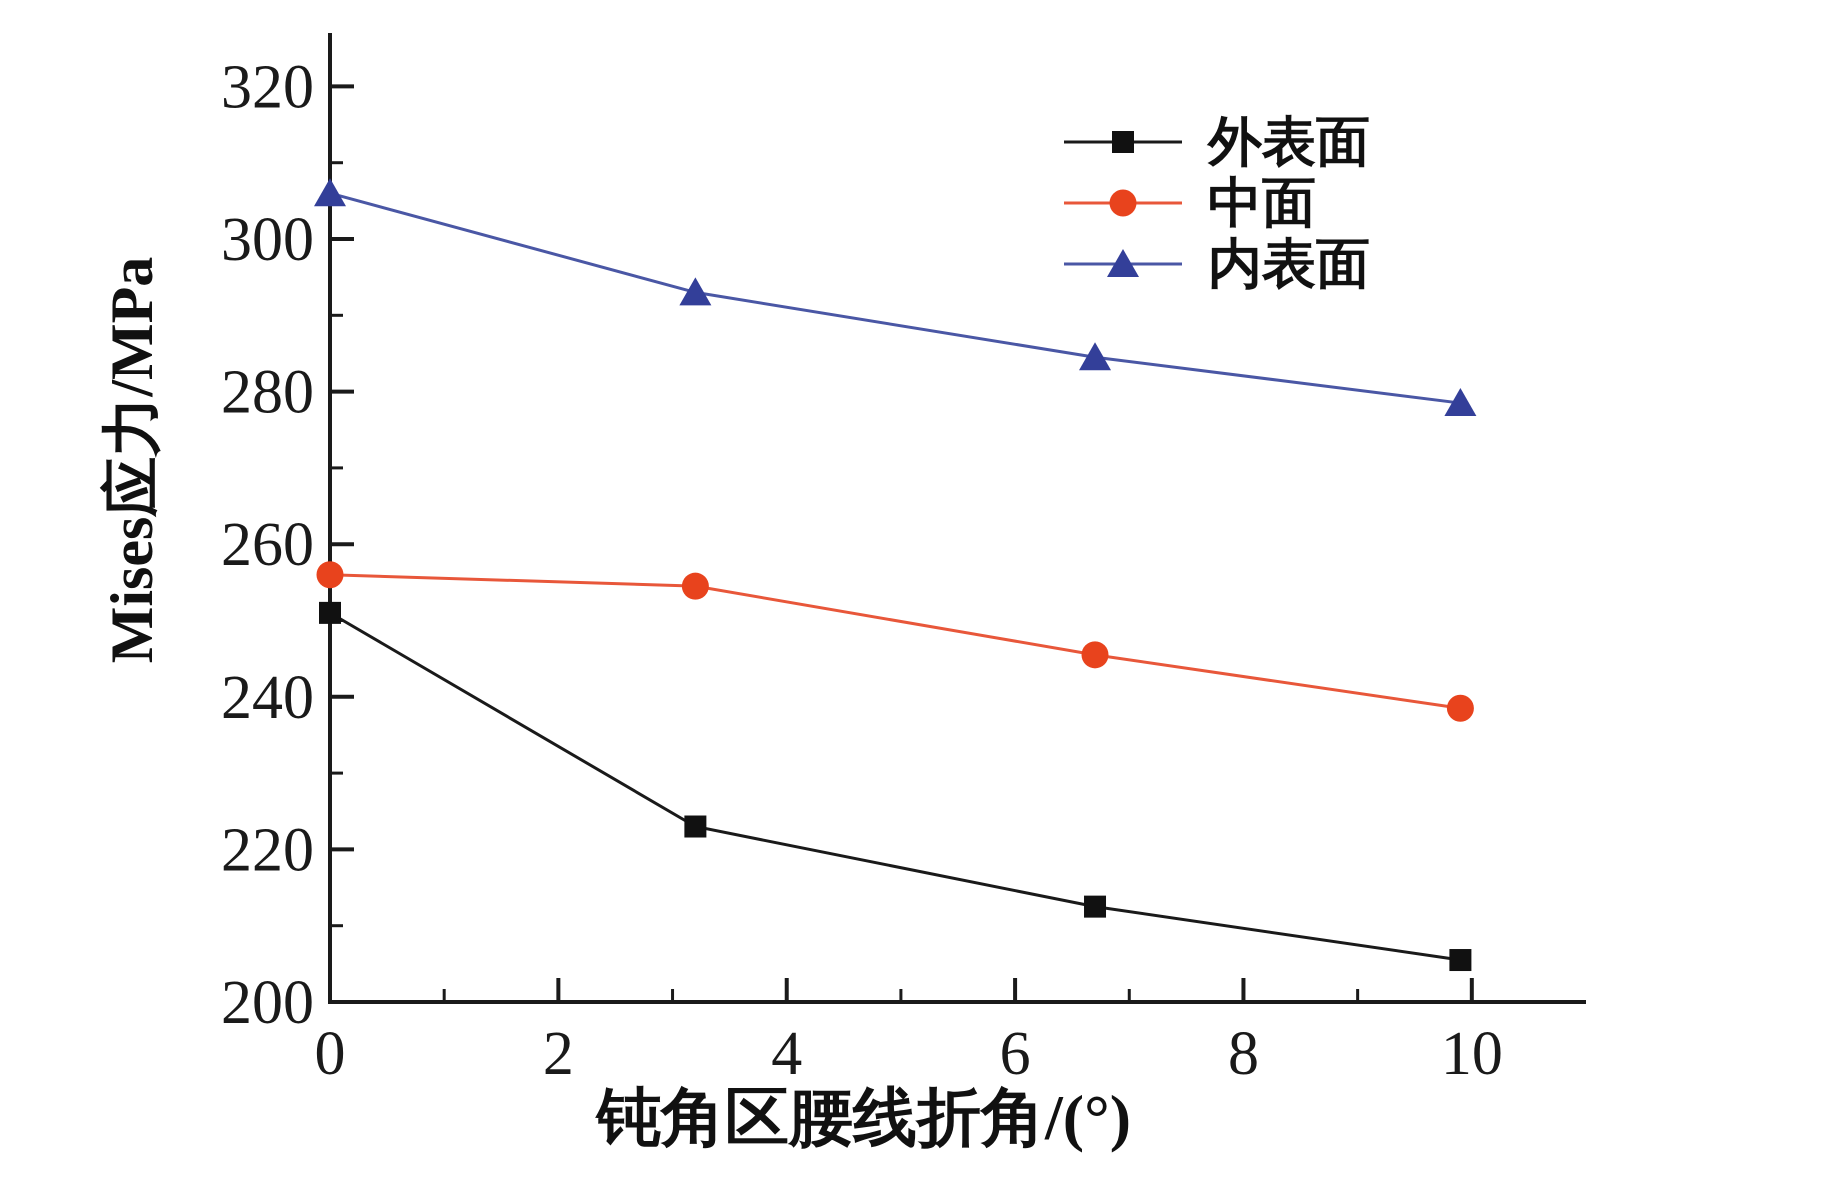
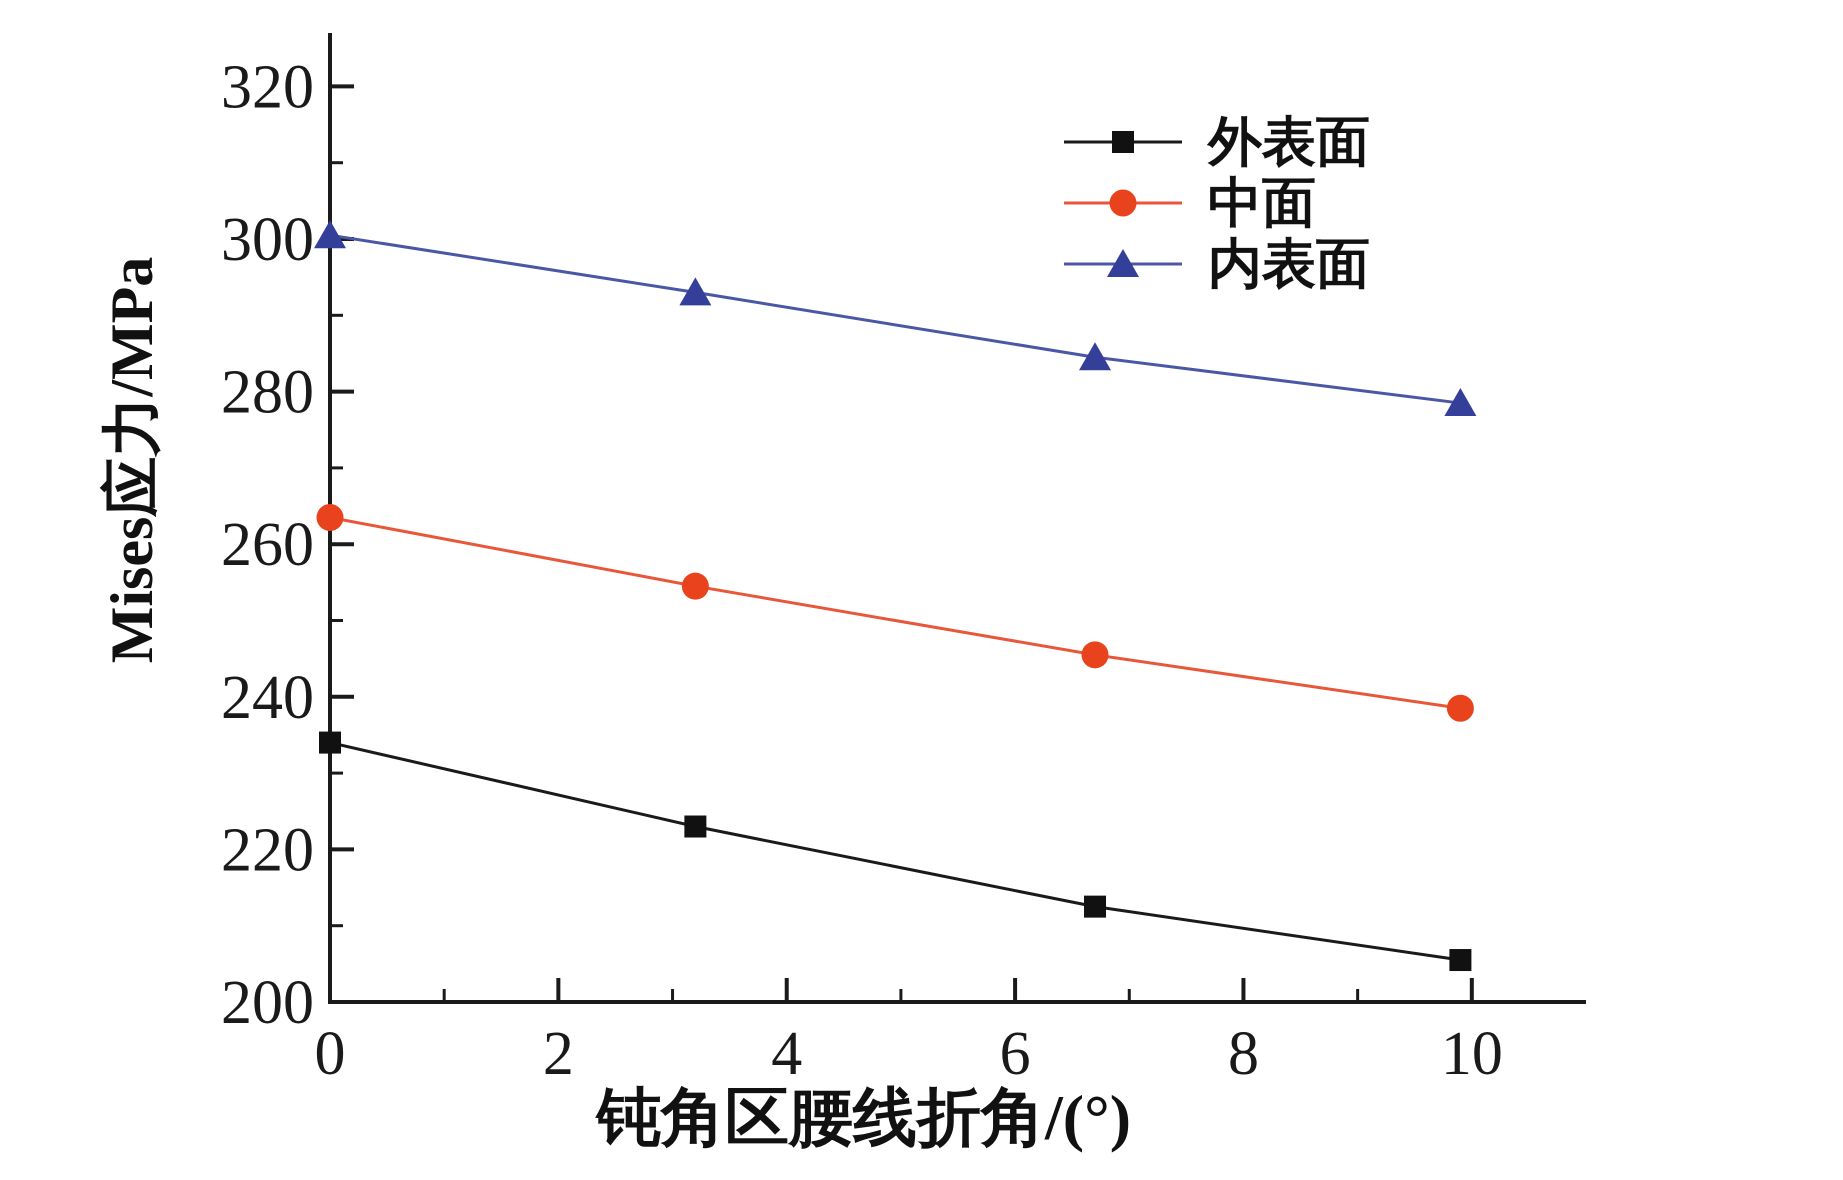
外表面/0: 251 -> 234
中面/0: 256 -> 264
内表面/0: 306 -> 300
